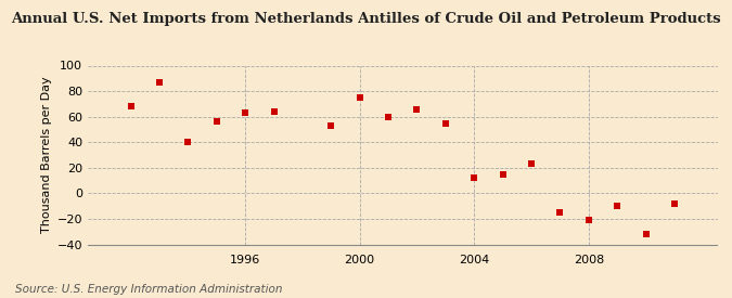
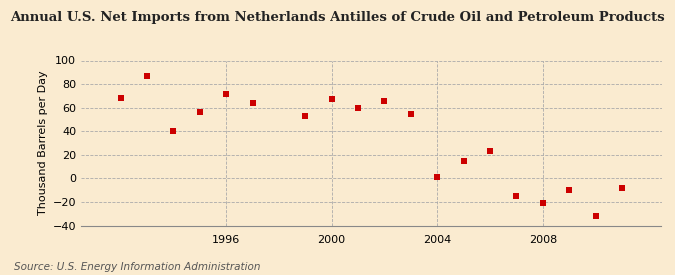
1996: 63 -> 72
2000: 75 -> 67
2004: 12 -> 1
